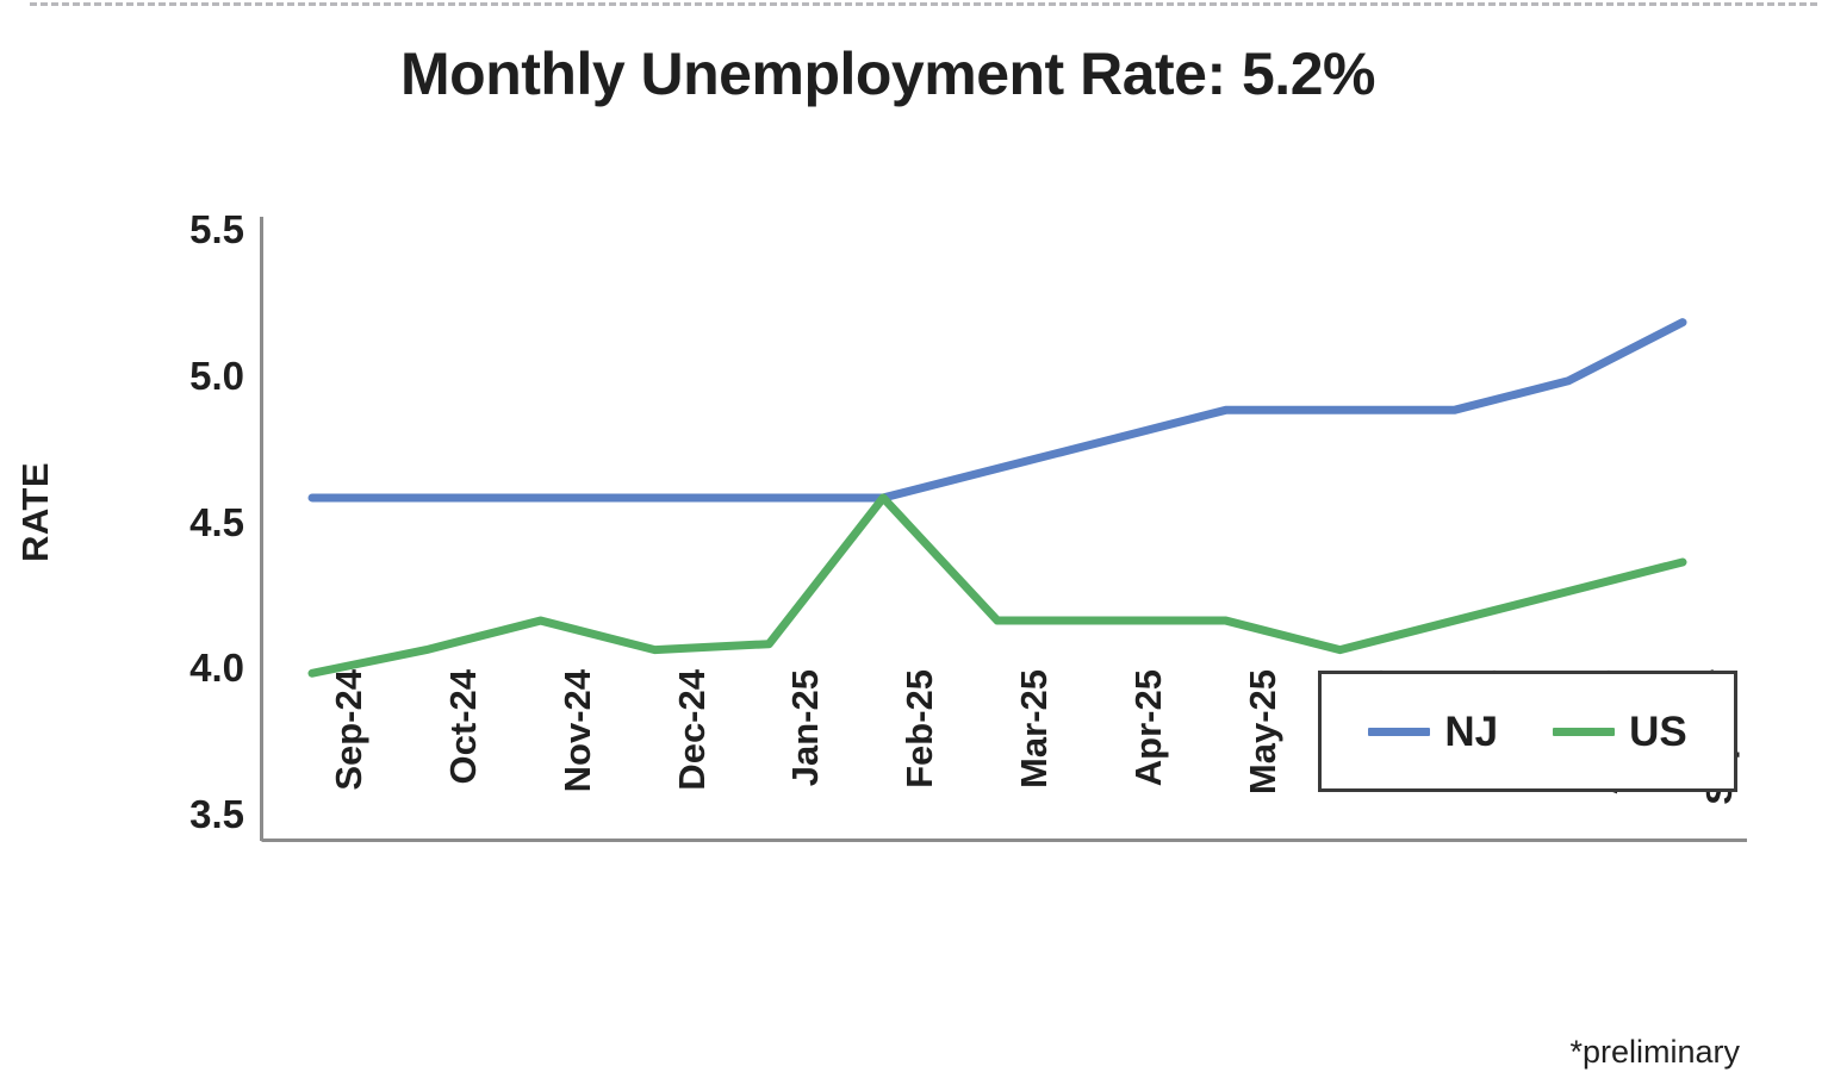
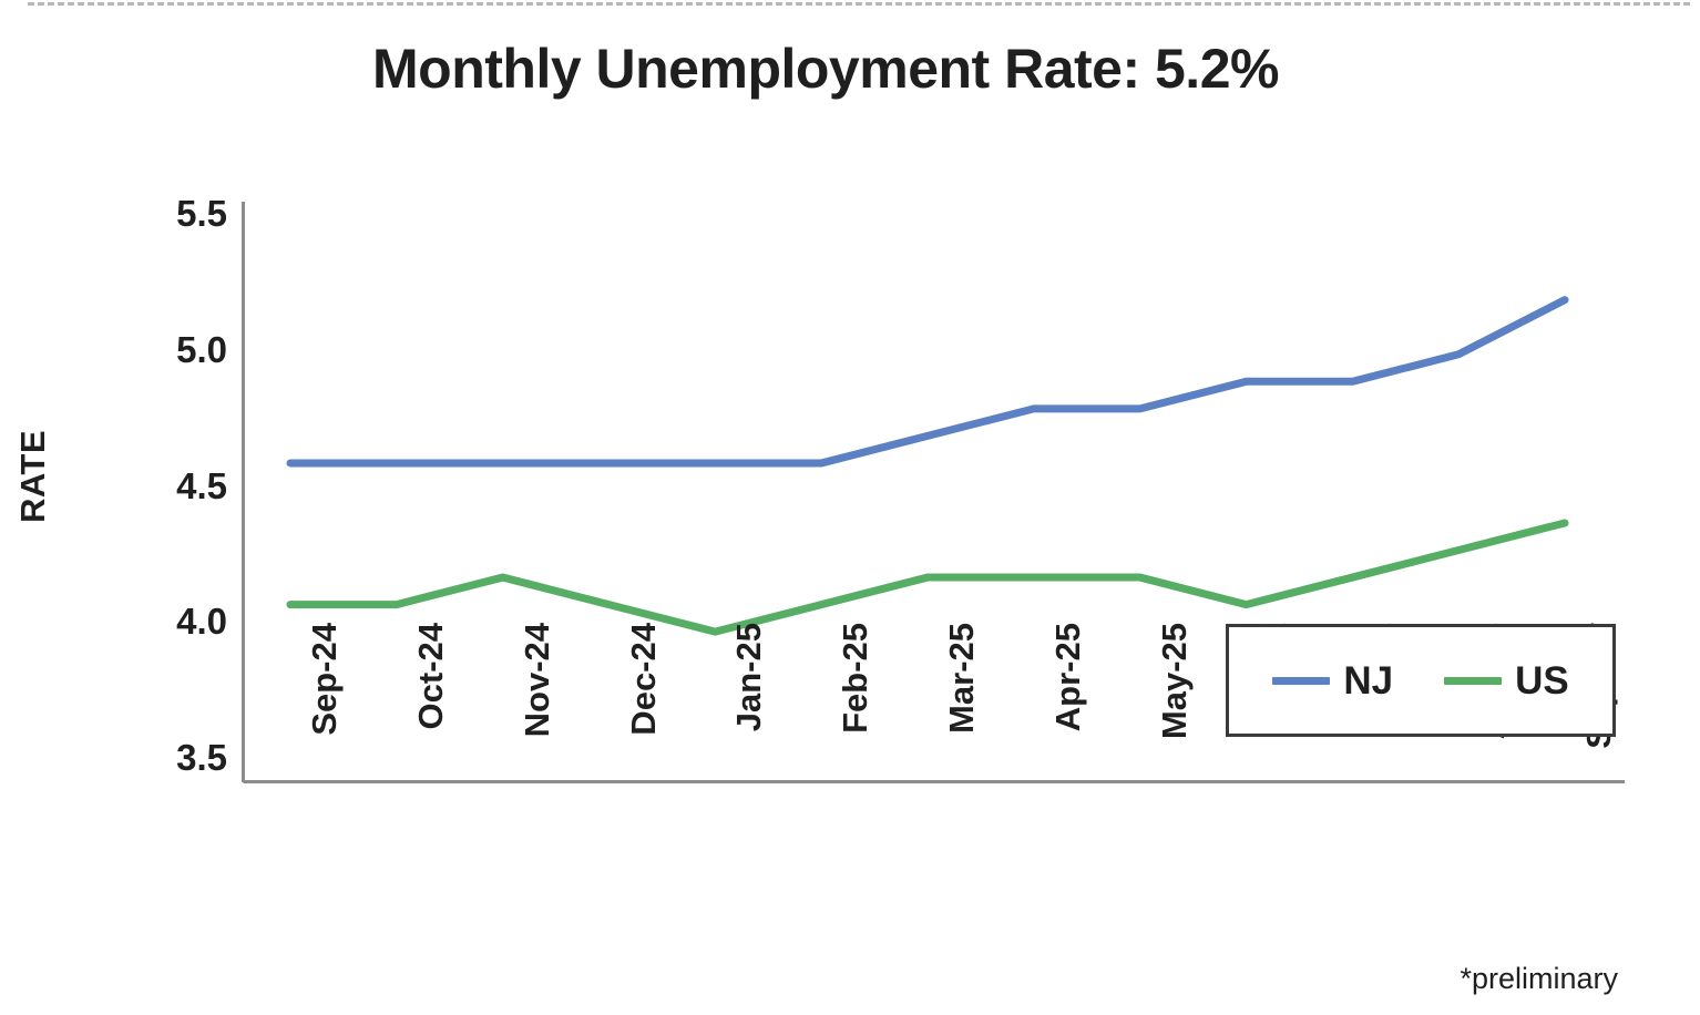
US/Sep-24: 4.00 -> 4.08
US/Jan-25: 4.10 -> 3.98
US/Feb-25: 4.60 -> 4.08
NJ/May-25: 4.9 -> 4.8
